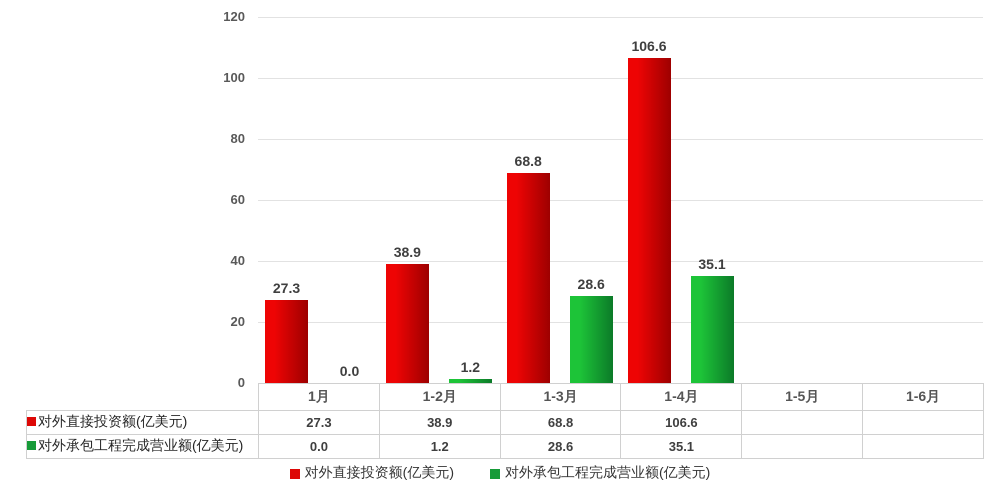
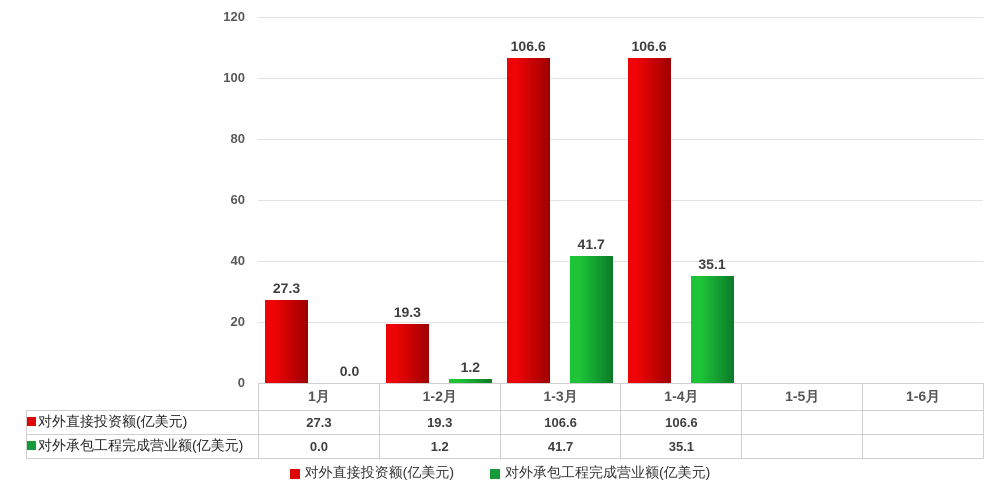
对外直接投资额(亿美元)/1-2月: 38.9 -> 19.3
对外直接投资额(亿美元)/1-3月: 68.8 -> 106.6
对外承包工程完成营业额(亿美元)/1-3月: 28.6 -> 41.7
